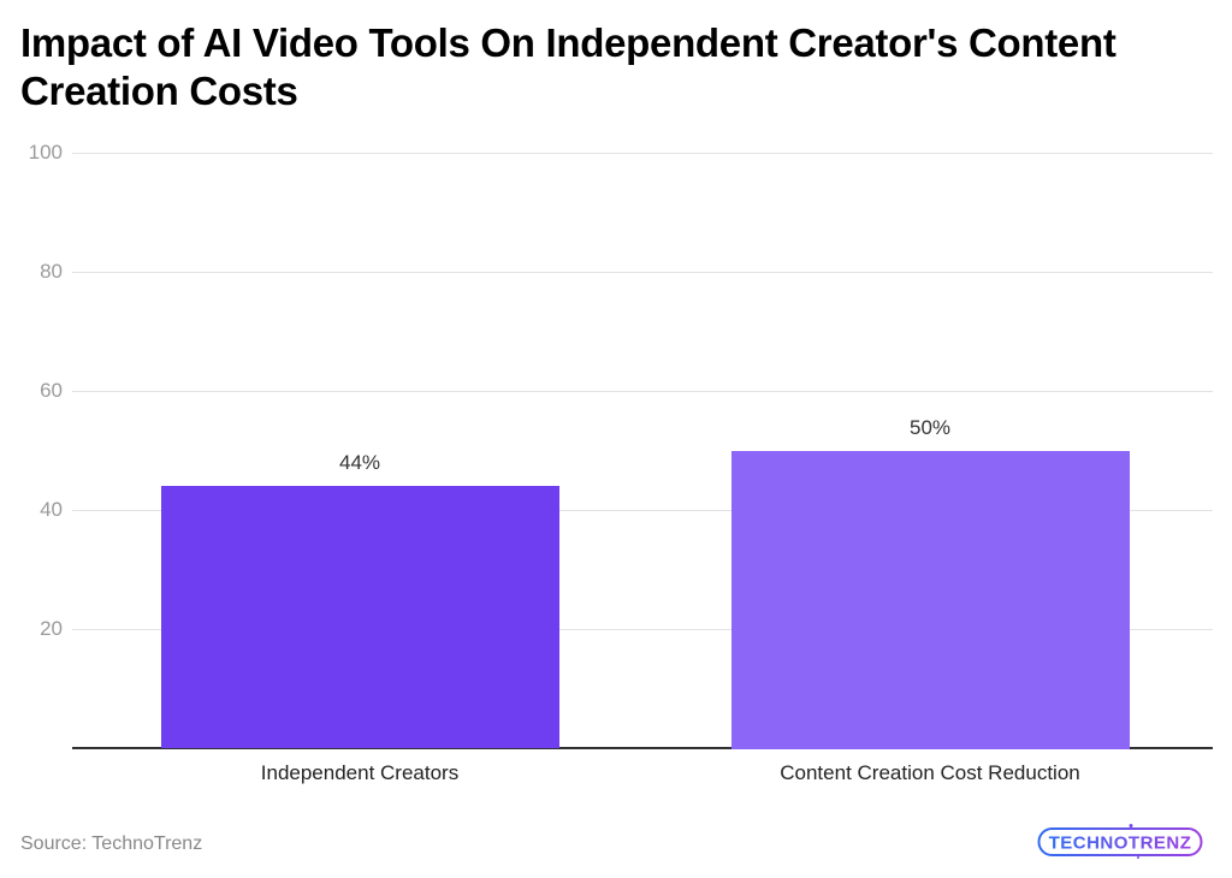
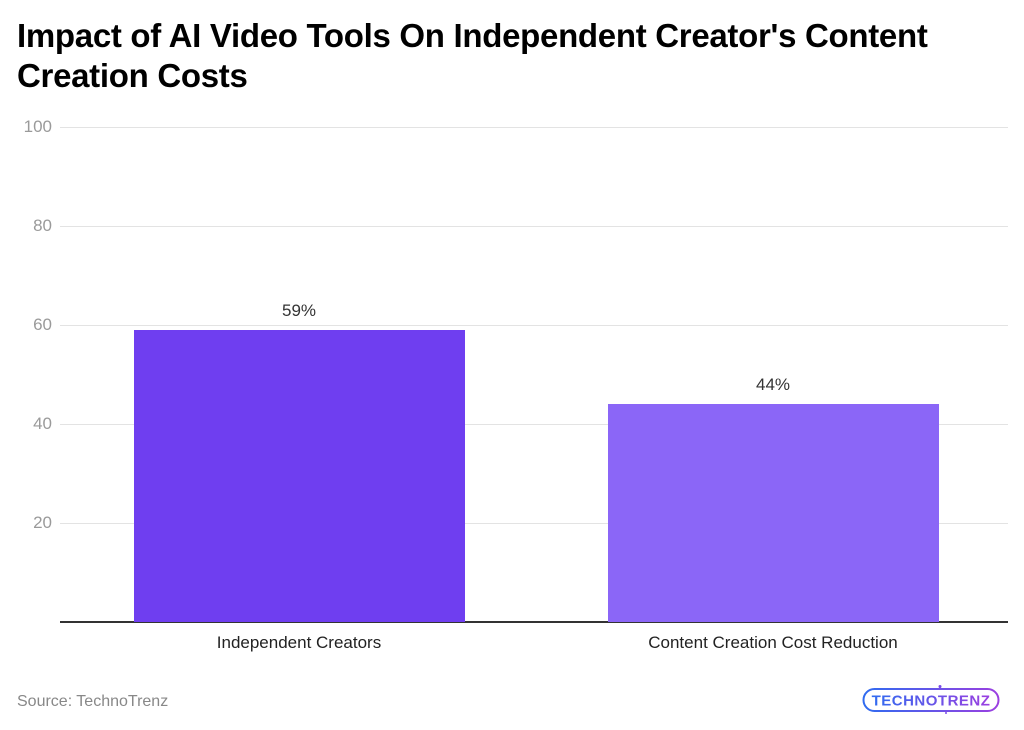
Independent Creators: 44% -> 59%
Content Creation Cost Reduction: 50% -> 44%
